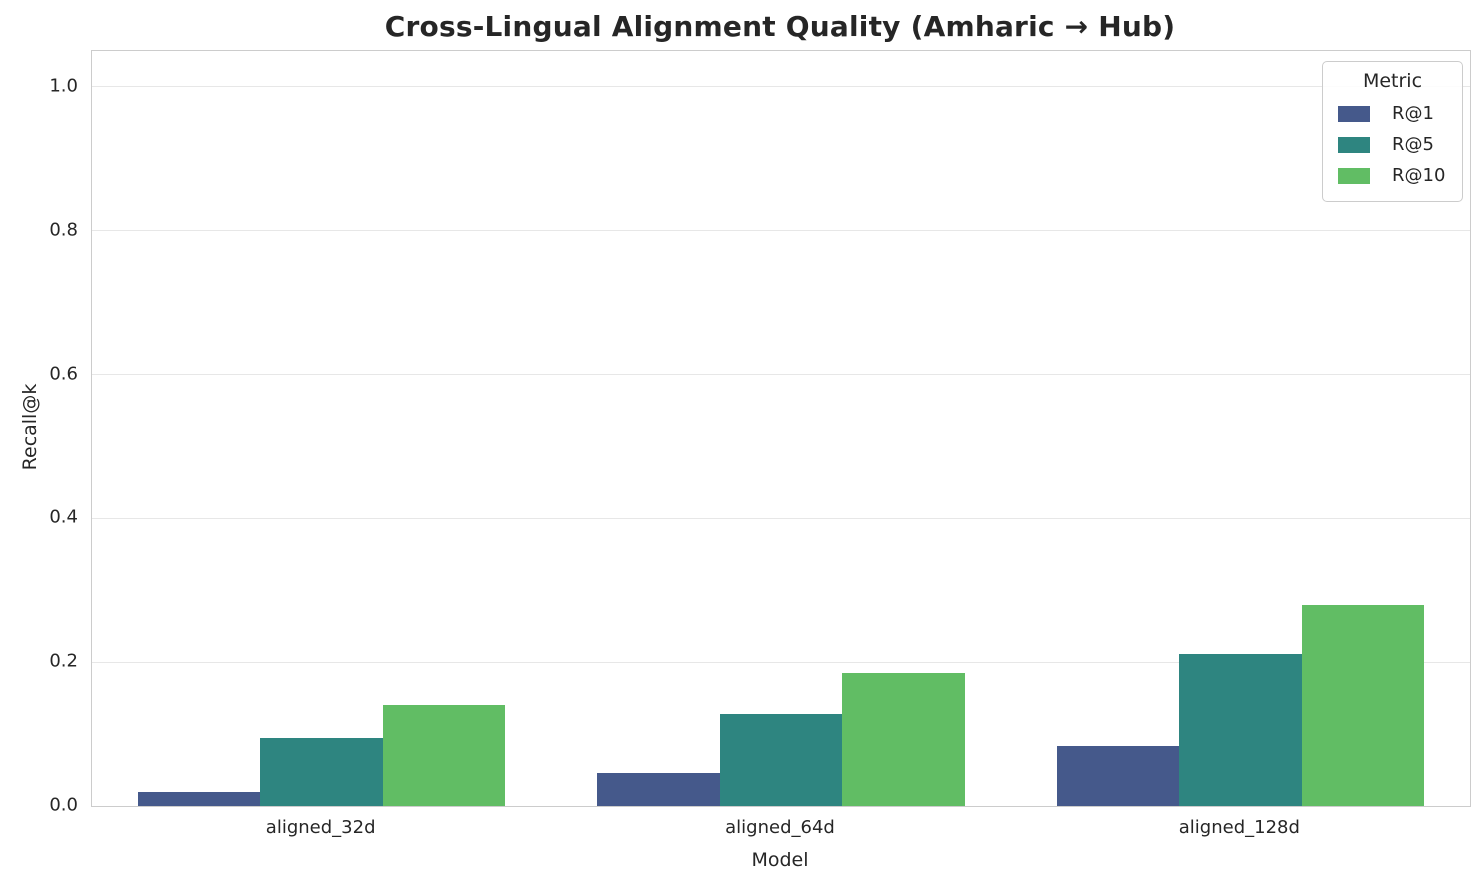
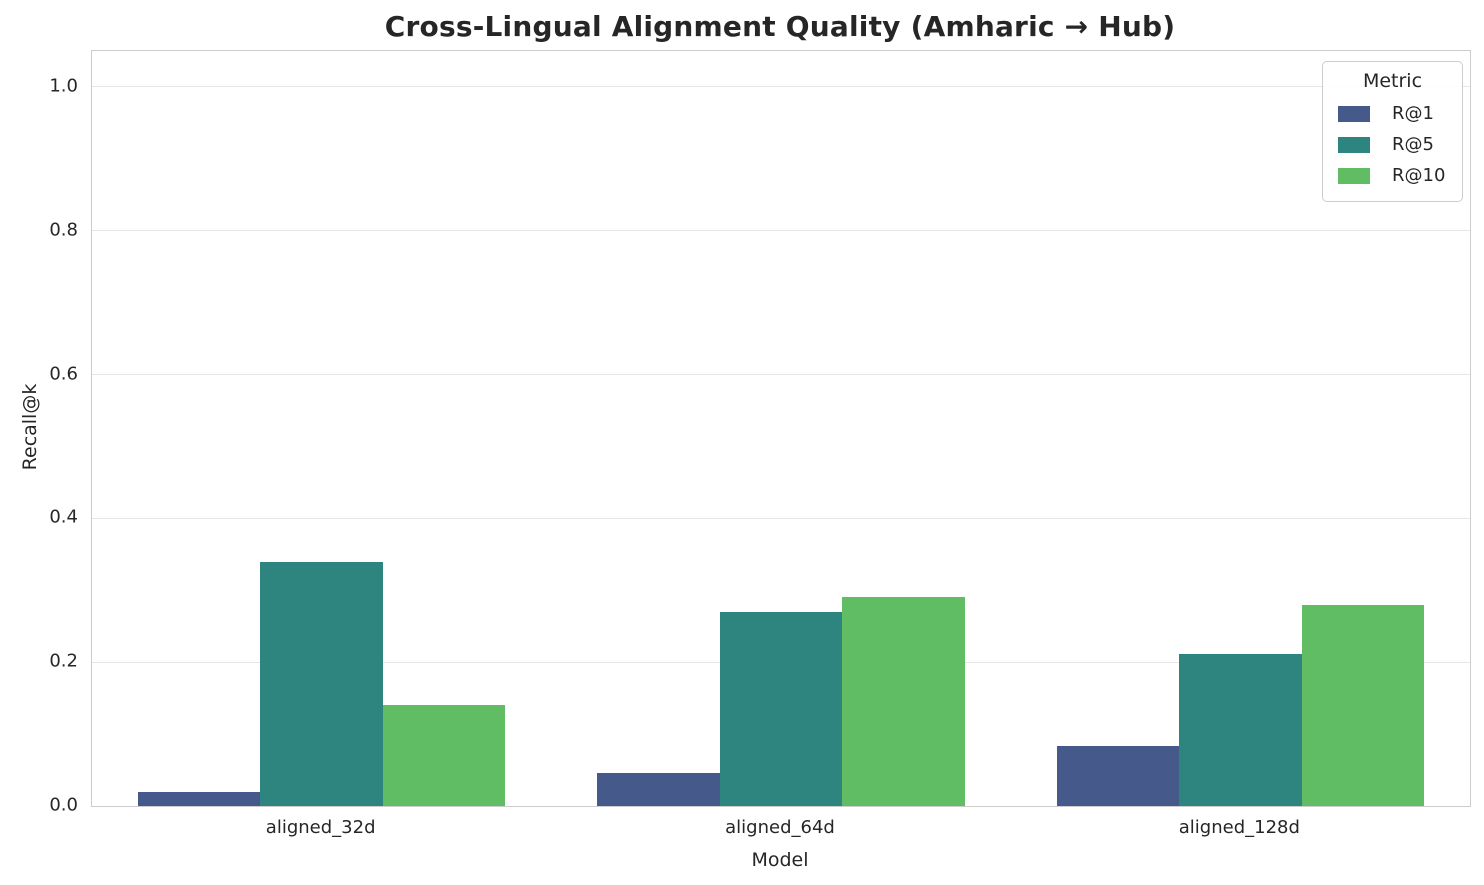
R@5/aligned_32d: 0.09 -> 0.34
R@5/aligned_64d: 0.13 -> 0.27
R@10/aligned_64d: 0.18 -> 0.29
